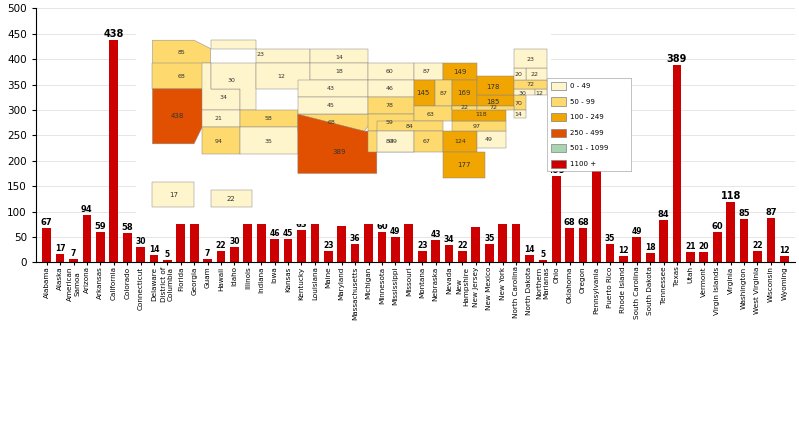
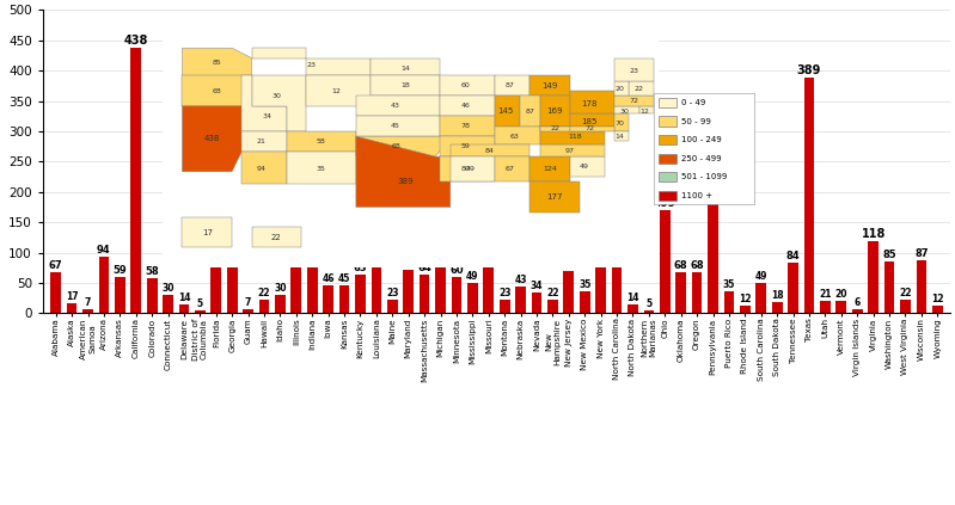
Massachusetts: 36 -> 64
Virgin Islands: 60 -> 6
